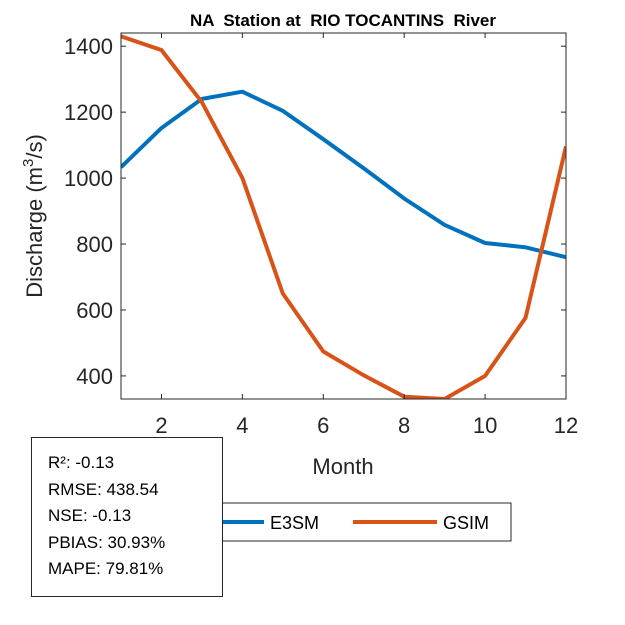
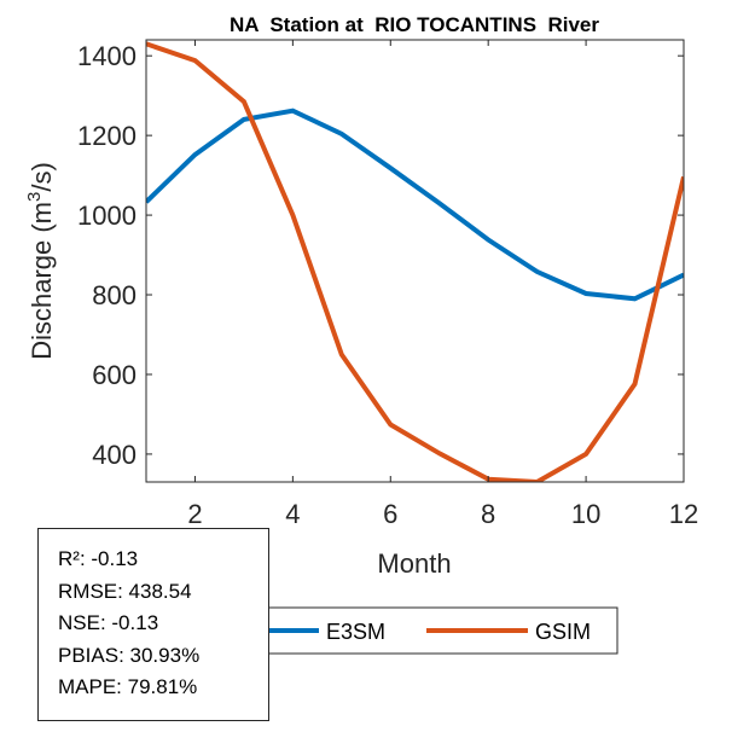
GSIM/3: 1230 -> 1280
E3SM/12: 760 -> 850
